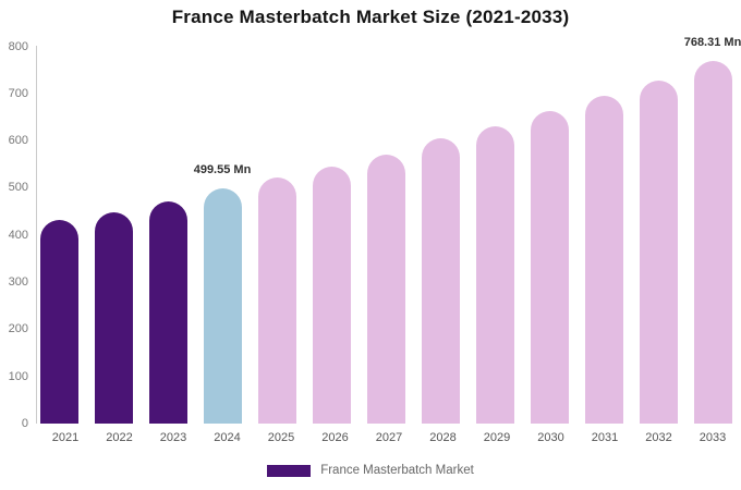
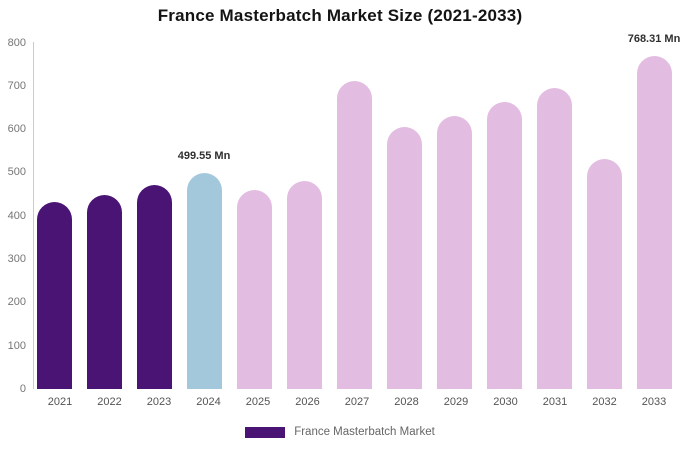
2025: 520 -> 460
2026: 550 -> 480
2027: 570 -> 710
2032: 730 -> 530
